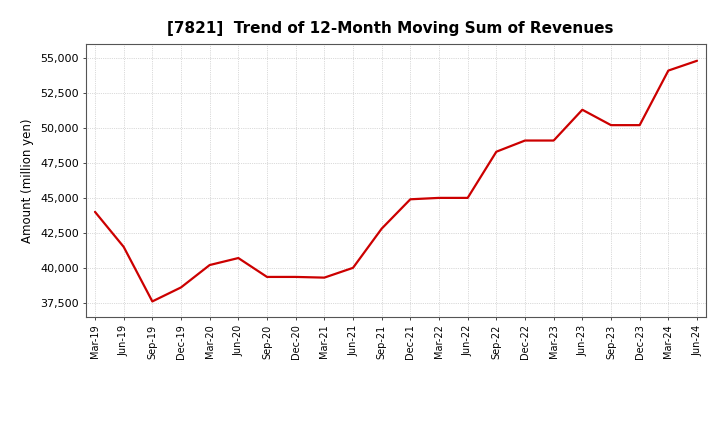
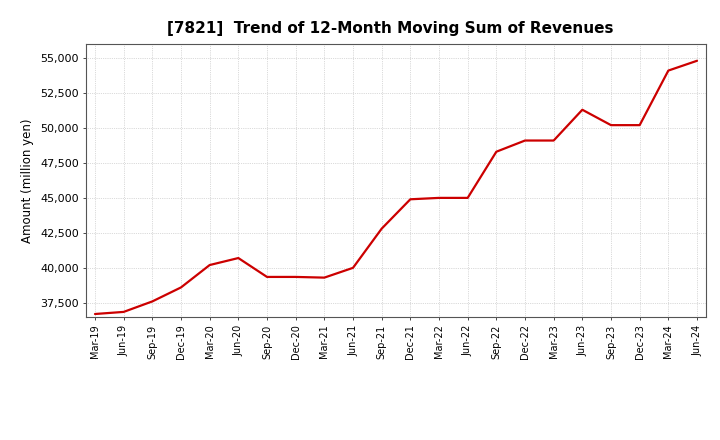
Mar-19: 44,000 -> 36,700
Jun-19: 41,500 -> 36,800
